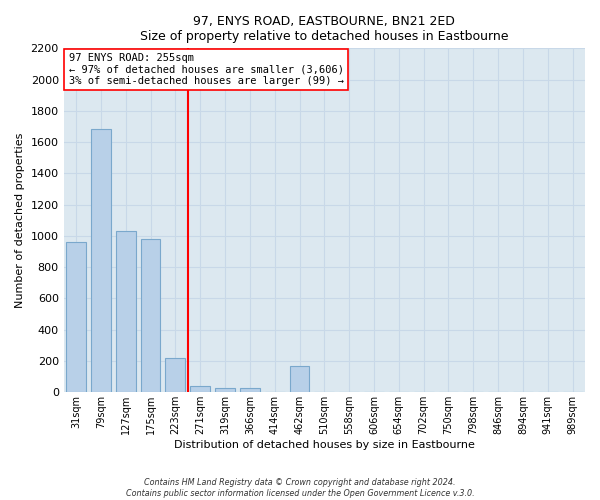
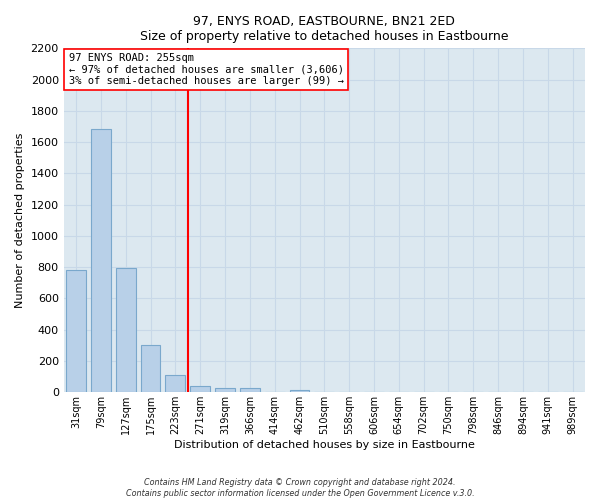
31sqm: 960 -> 780
127sqm: 1030 -> 800
175sqm: 980 -> 300
223sqm: 220 -> 110
462sqm: 170 -> 20
